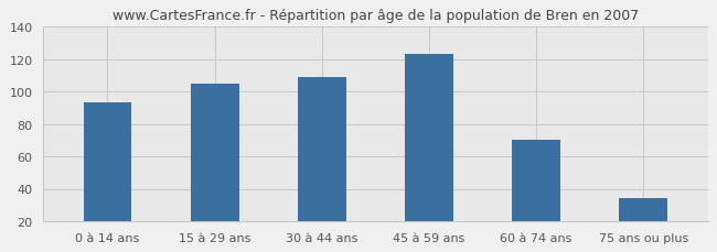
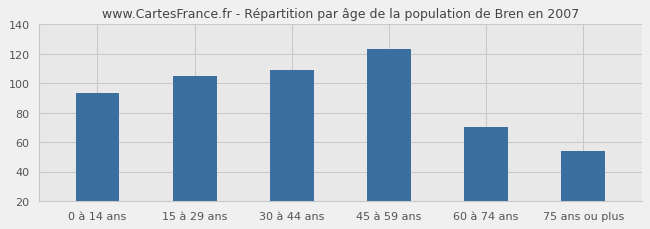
75 ans ou plus: 34 -> 54
